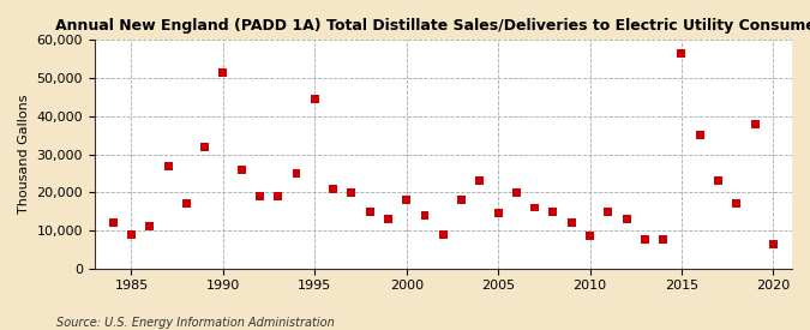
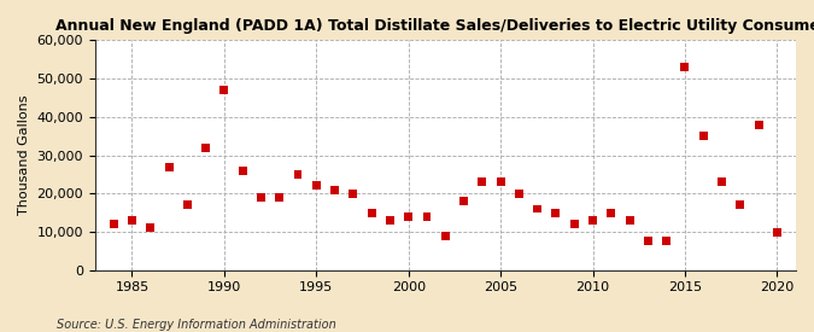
1985: 9,000 -> 13,000
1990: 51,500 -> 47,000
1995: 44,500 -> 22,000
2000: 18,000 -> 14,000
2005: 14,500 -> 23,000
2010: 8,500 -> 13,000
2015: 56,500 -> 53,000
2020: 6,500 -> 10,000
